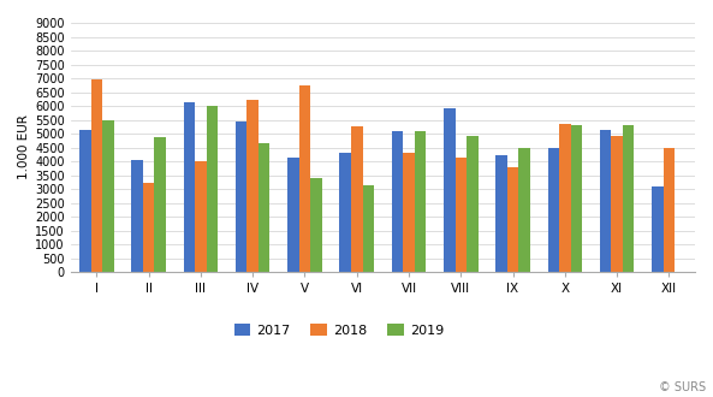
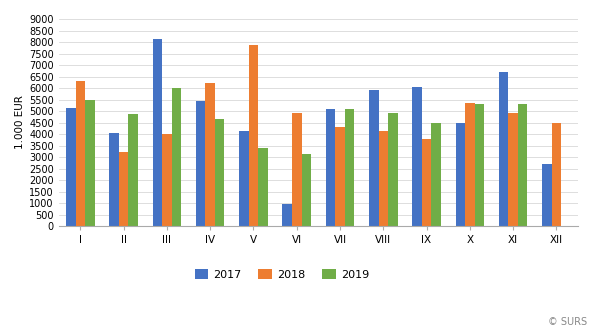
2018/I: 6950 -> 6300
2017/III: 6150 -> 8150
2018/V: 6750 -> 7850
2017/VI: 4300 -> 950
2018/VI: 5250 -> 4900
2017/IX: 4200 -> 6050
2017/XI: 5150 -> 6700
2017/XII: 3100 -> 2700
